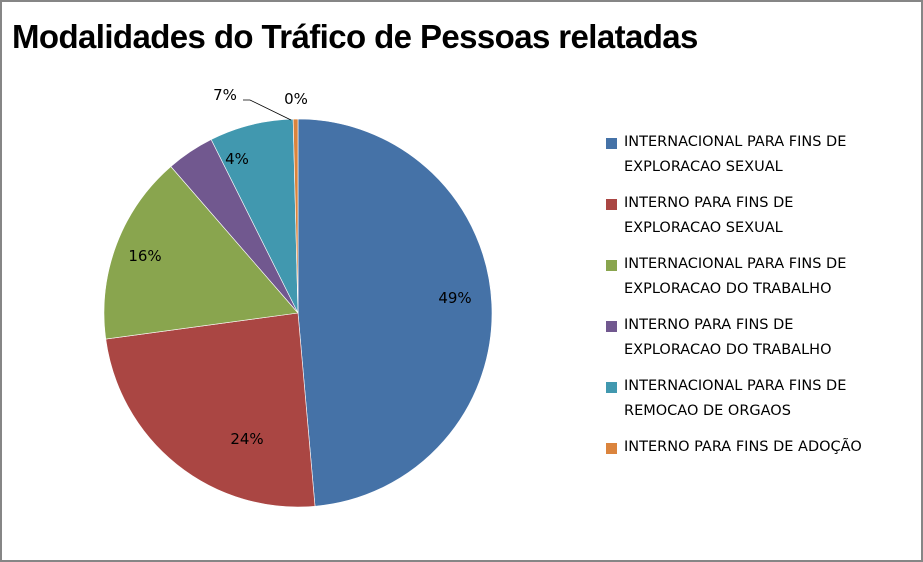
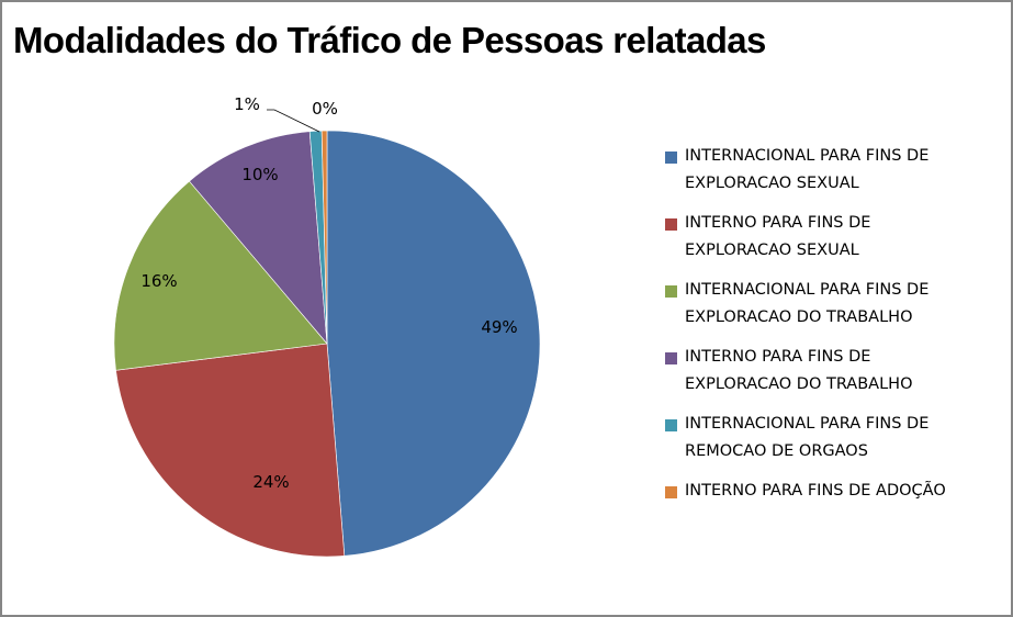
INTERNO PARA FINS DE EXPLORACAO DO TRABALHO: 4% -> 10%
INTERNACIONAL PARA FINS DE REMOCAO DE ORGAOS: 7% -> 1%
